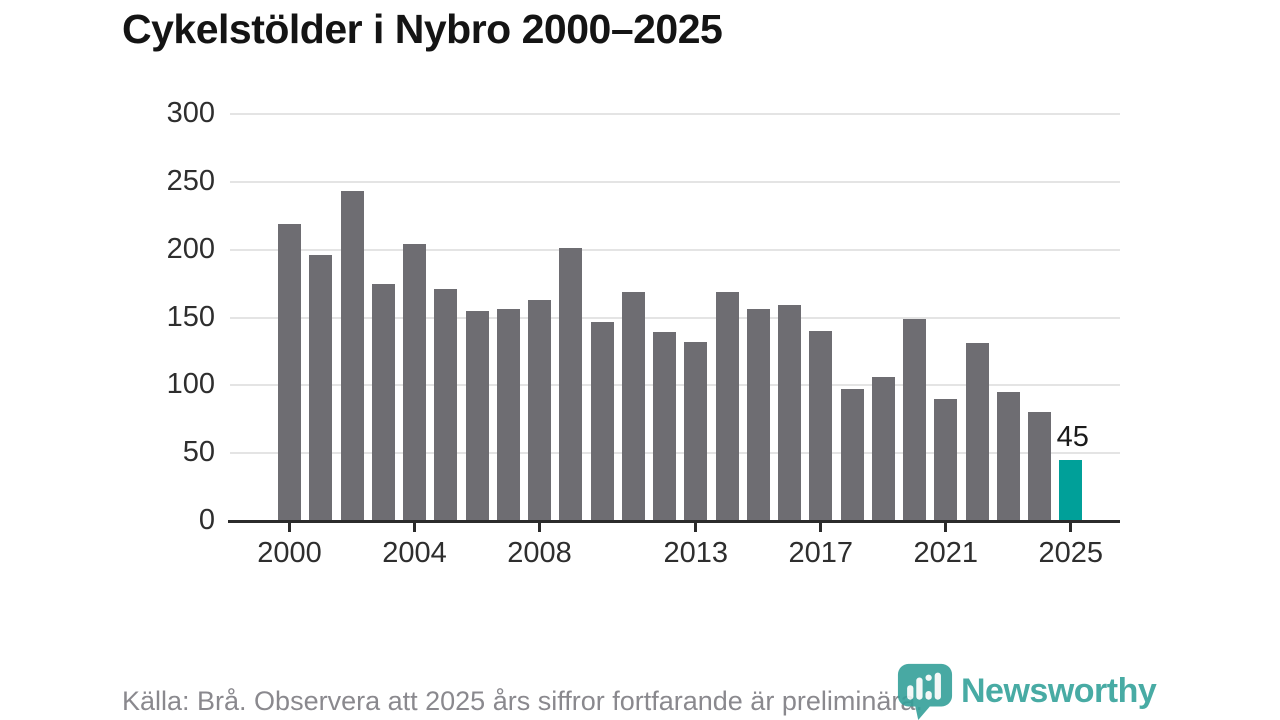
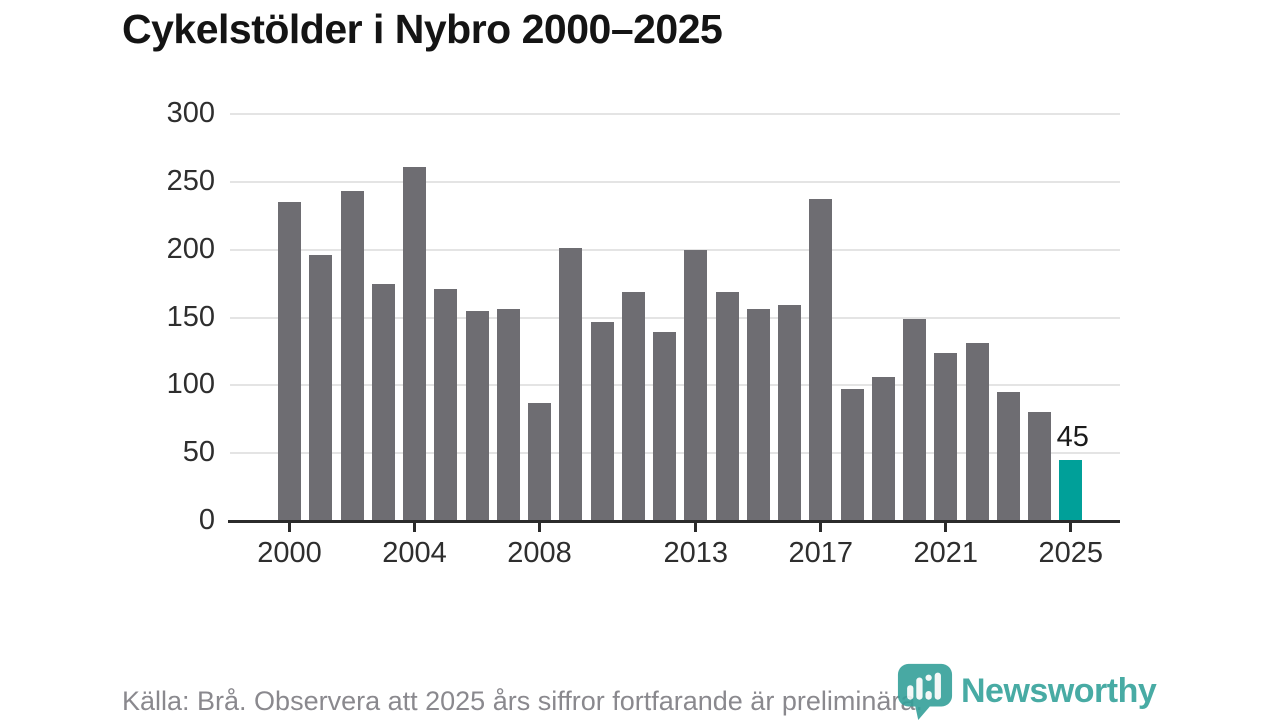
2000: 219 -> 235
2004: 204 -> 261
2008: 163 -> 87
2013: 132 -> 200
2017: 140 -> 237
2021: 90 -> 124
